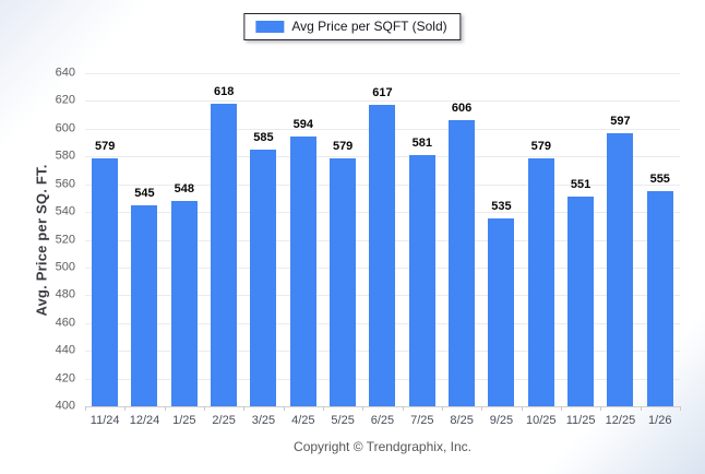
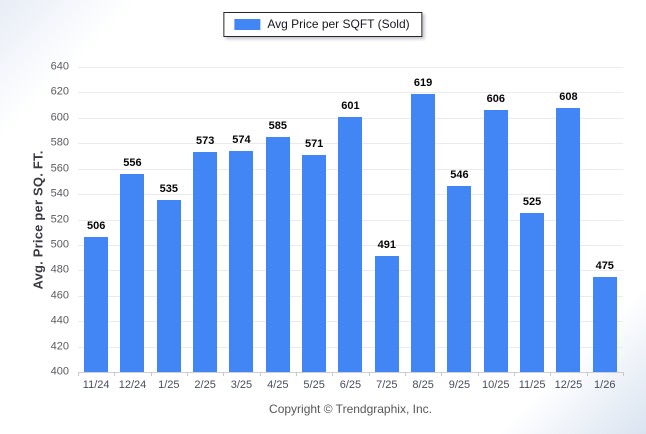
11/24: 579 -> 506
12/24: 545 -> 556
1/25: 548 -> 535
2/25: 618 -> 573
3/25: 585 -> 574
4/25: 594 -> 585
5/25: 579 -> 571
6/25: 617 -> 601
7/25: 581 -> 491
8/25: 606 -> 619
9/25: 535 -> 546
10/25: 579 -> 606
11/25: 551 -> 525
12/25: 597 -> 608
1/26: 555 -> 475
